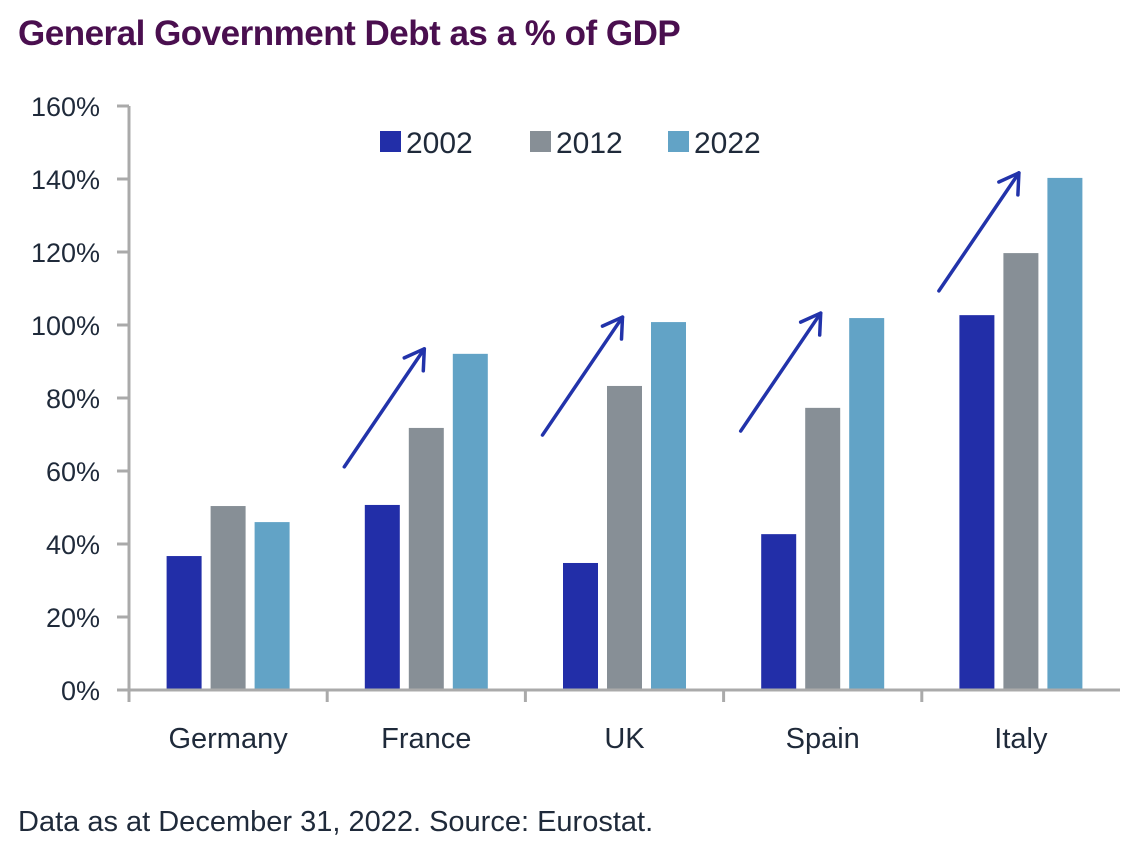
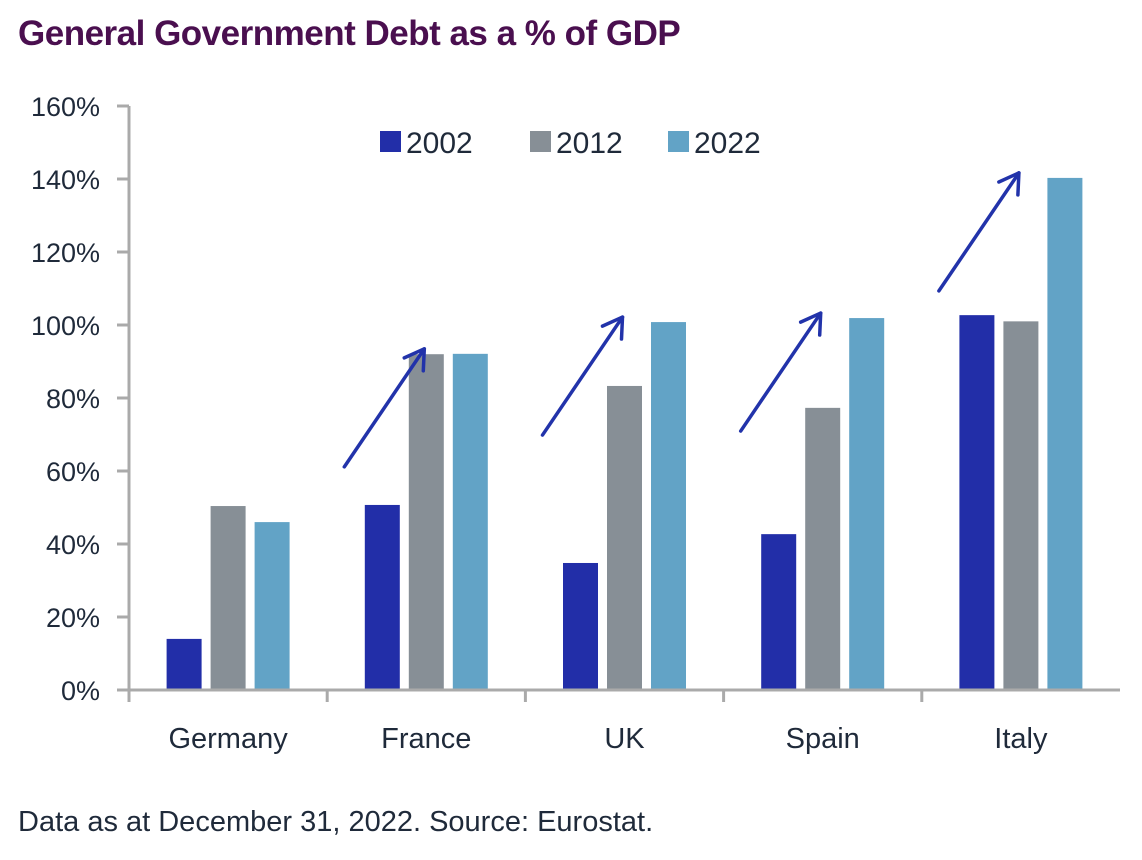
2002/Germany: 37% -> 14%
2012/France: 72% -> 92%
2012/Italy: 120% -> 101%
